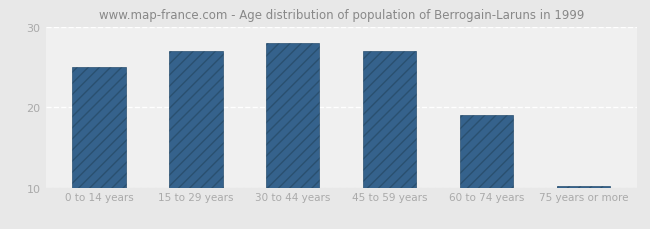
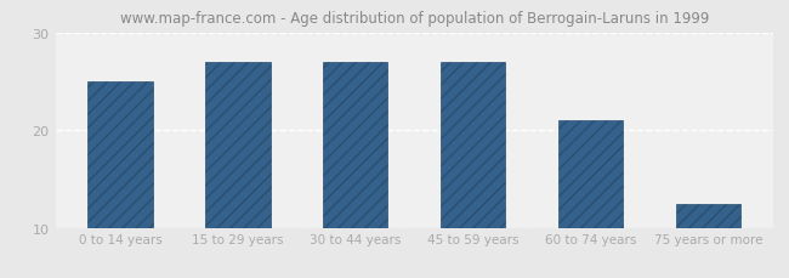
30 to 44 years: 28.0 -> 27.0
60 to 74 years: 19.0 -> 21.0
75 years or more: 10.2 -> 12.4
